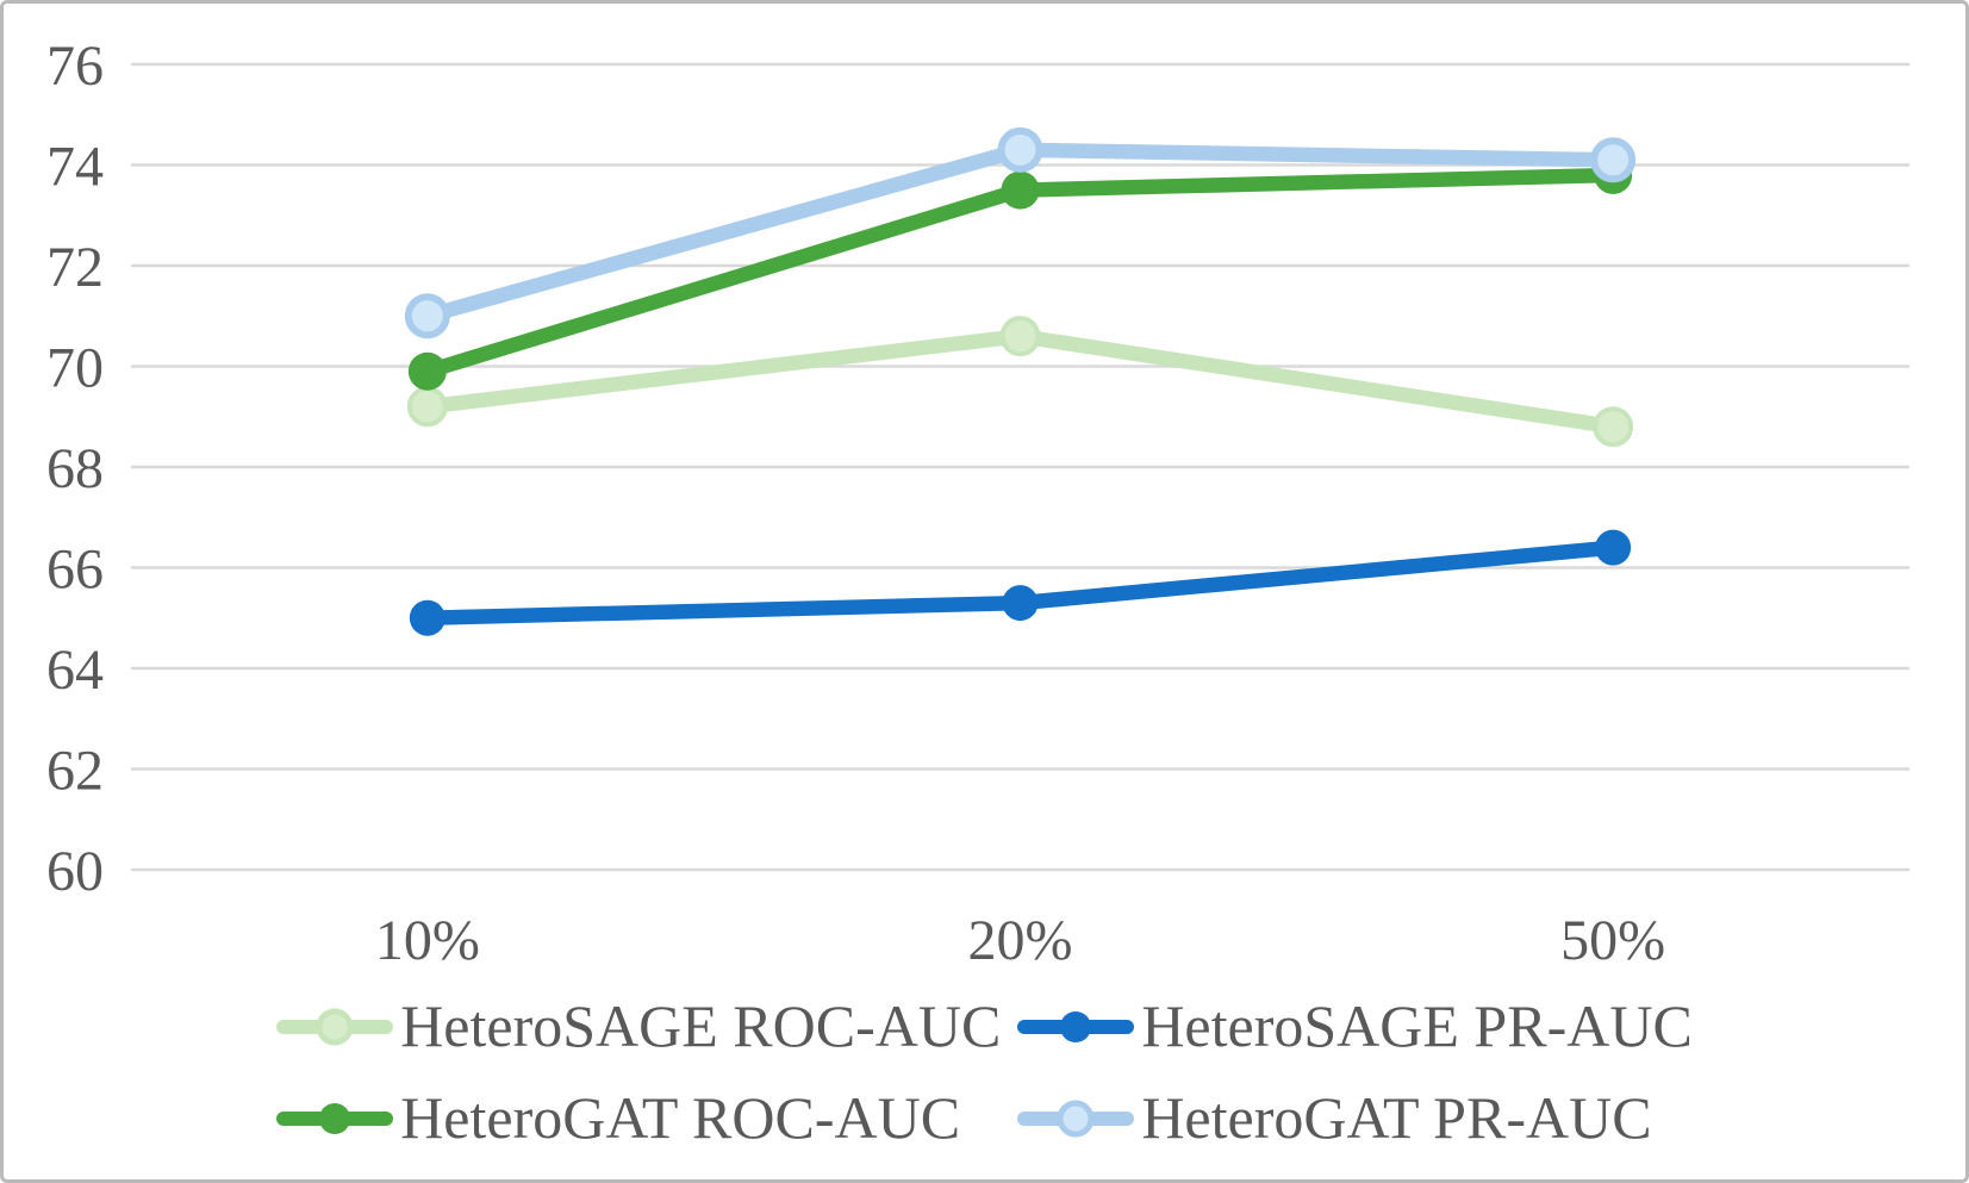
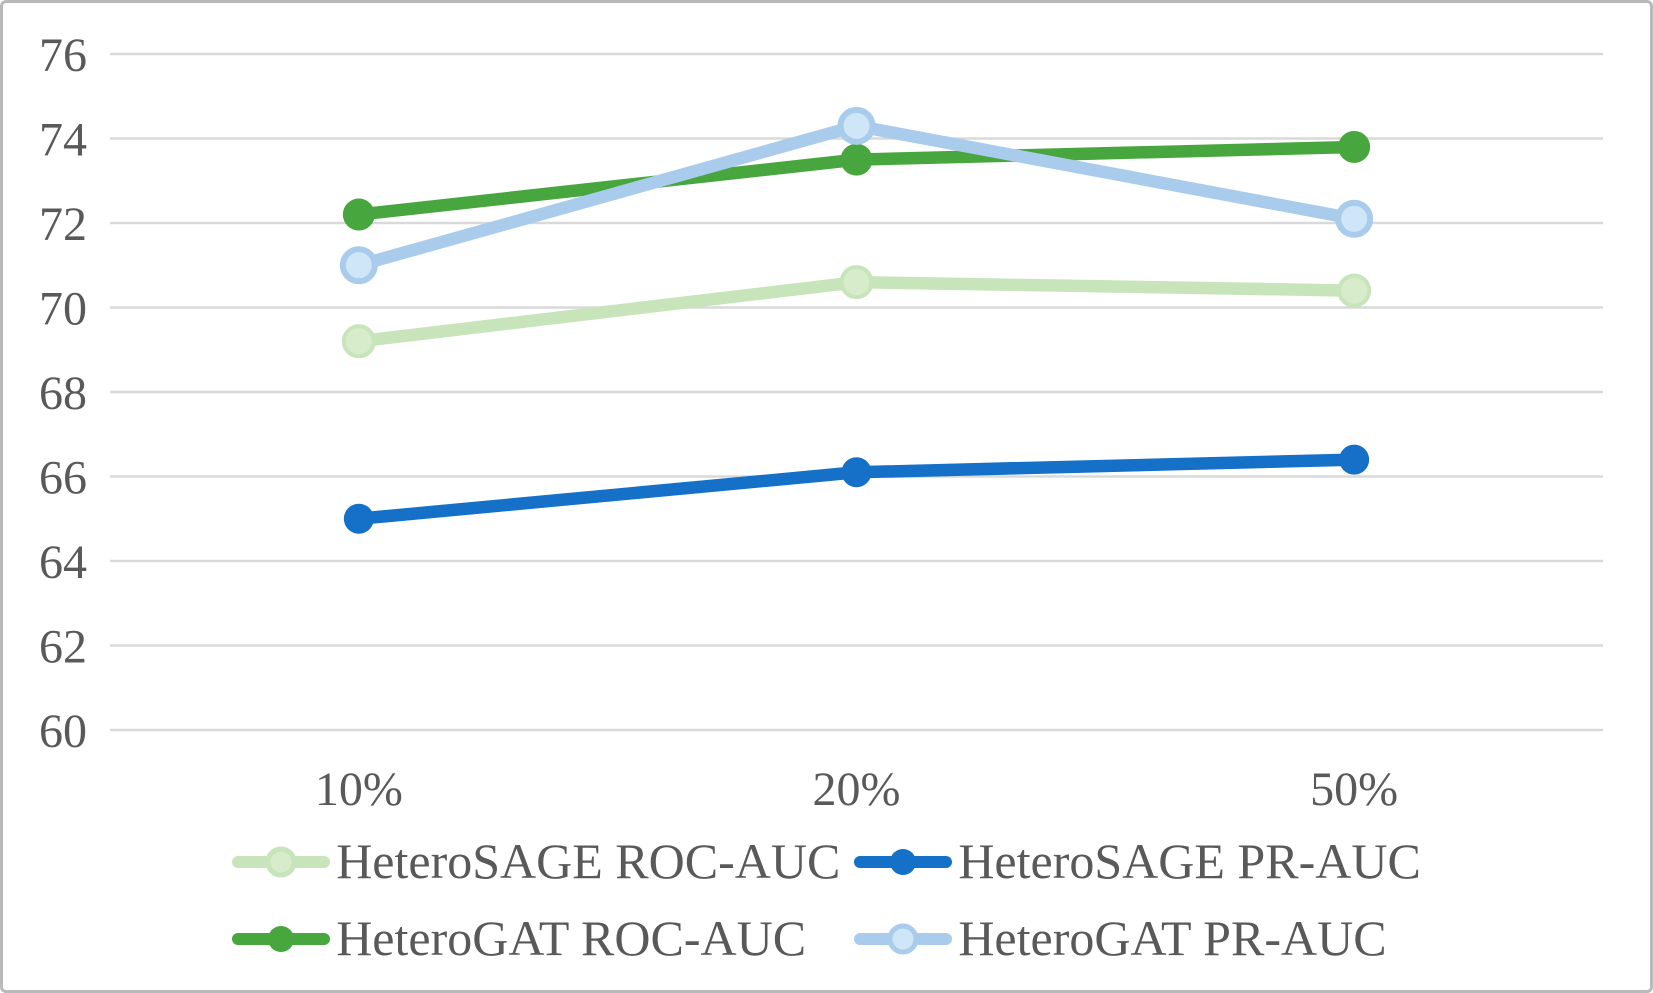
HeteroGAT ROC-AUC/10%: 69.9 -> 72.2
HeteroSAGE PR-AUC/20%: 65.3 -> 66.1
HeteroSAGE ROC-AUC/50%: 68.8 -> 70.4
HeteroGAT PR-AUC/50%: 74.1 -> 72.1
